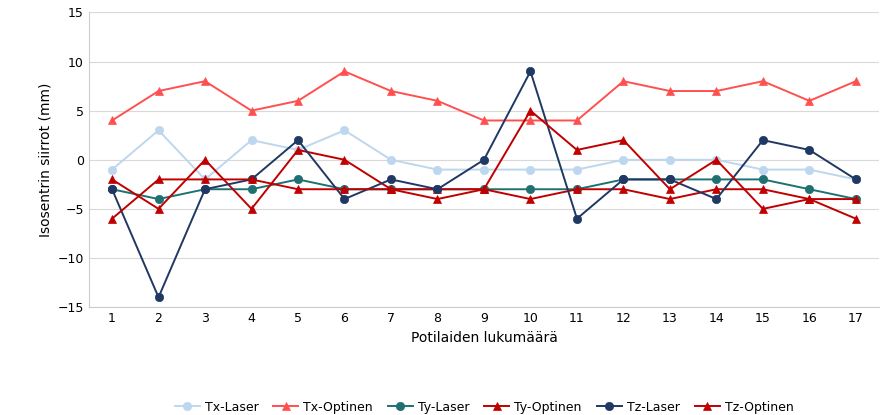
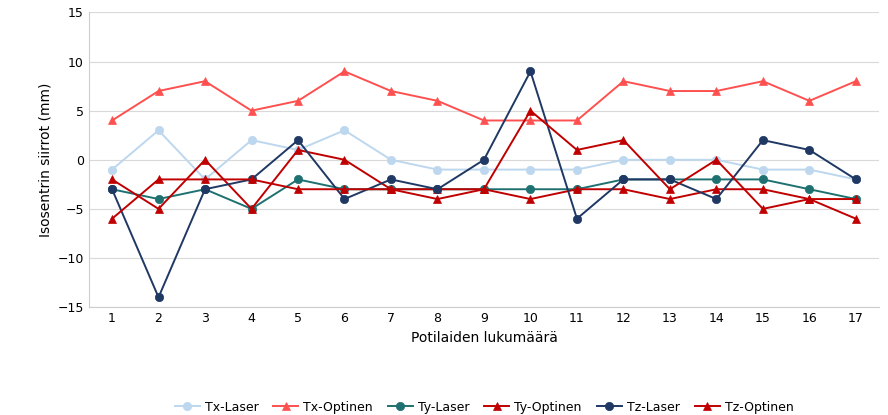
Ty-Laser/4: -3 -> -5
